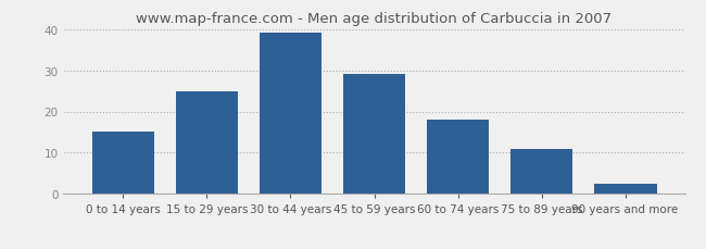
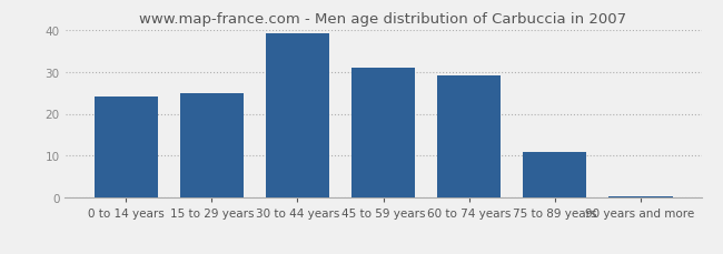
0 to 14 years: 15.0 -> 24.0
45 to 59 years: 29.0 -> 31.0
60 to 74 years: 18.0 -> 29.0
90 years and more: 2.5 -> 0.5
